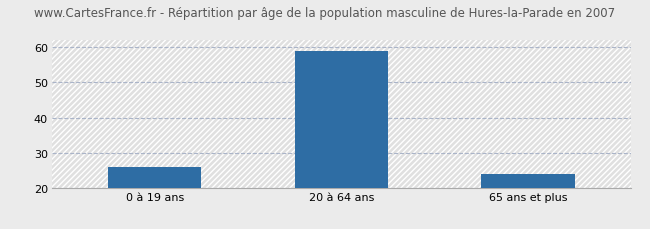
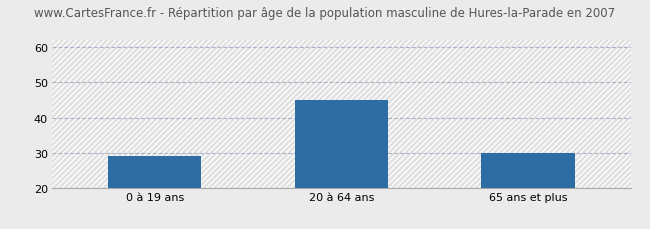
0 à 19 ans: 26 -> 29
20 à 64 ans: 59 -> 45
65 ans et plus: 24 -> 30
